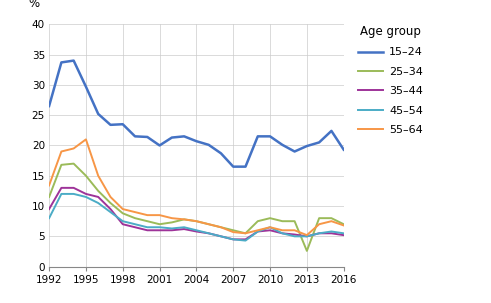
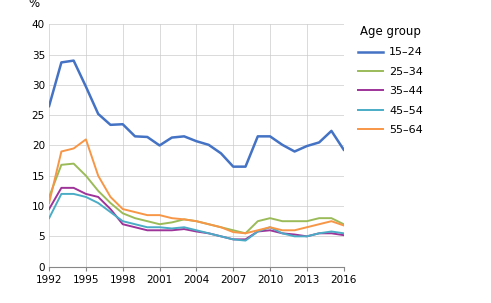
55–64/1992: 13.4 -> 10.5
25–34/2013: 2.6 -> 7.5
55–64/2013: 5.2 -> 6.5
